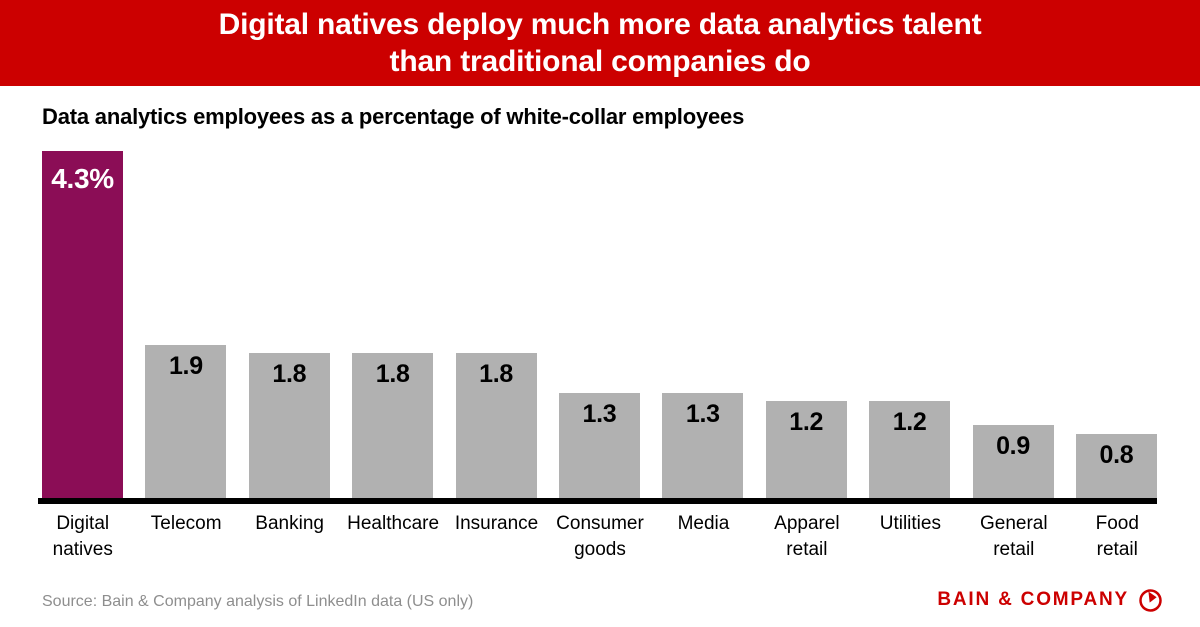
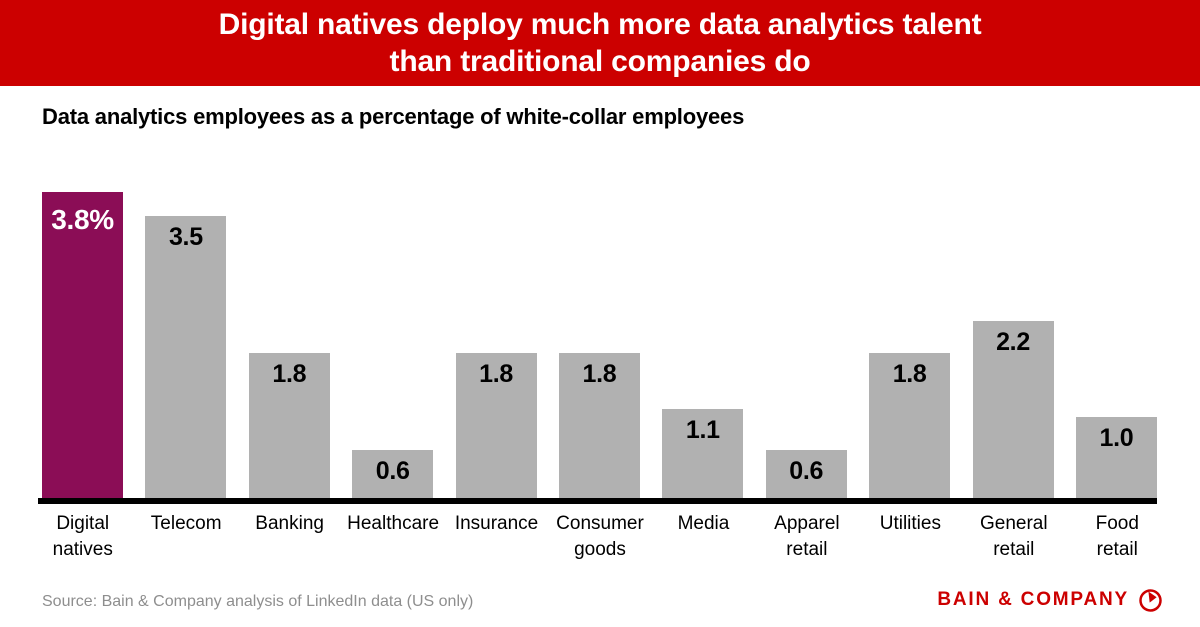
Digital natives: 4.3% -> 3.8%
Telecom: 1.9 -> 3.5
Healthcare: 1.8 -> 0.6
Consumer goods: 1.3 -> 1.8
Media: 1.3 -> 1.1
Apparel retail: 1.2 -> 0.6
Utilities: 1.2 -> 1.8
General retail: 0.9 -> 2.2
Food retail: 0.8 -> 1.0
